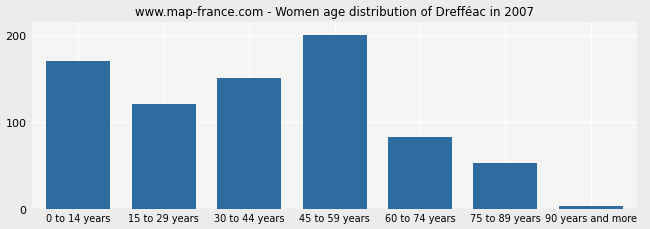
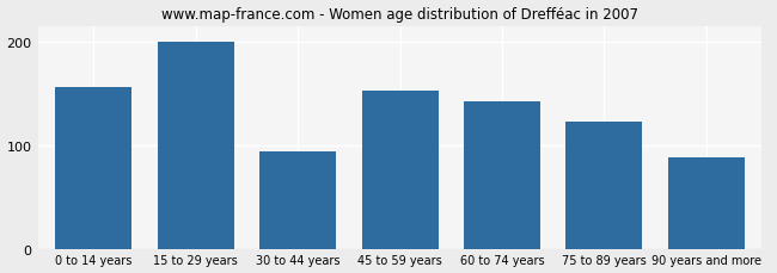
0 to 14 years: 170 -> 156
15 to 29 years: 120 -> 200
30 to 44 years: 150 -> 94
45 to 59 years: 200 -> 152
60 to 74 years: 82 -> 142
75 to 89 years: 52 -> 122
90 years and more: 3 -> 88
